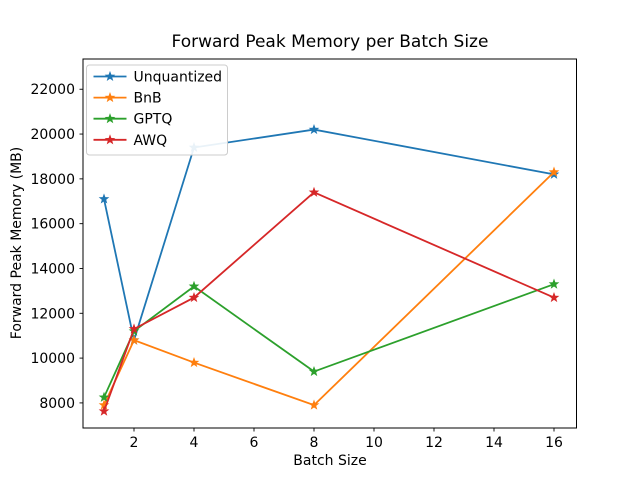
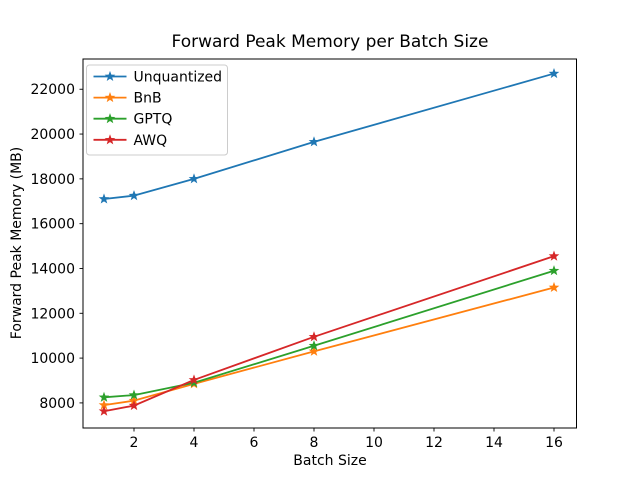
Unquantized/2: 10800 -> 17200
BnB/2: 10800 -> 8100
GPTQ/2: 11200 -> 8400
AWQ/2: 11300 -> 7900
Unquantized/4: 19400 -> 18000
BnB/4: 9800 -> 8800
GPTQ/4: 13200 -> 8900
AWQ/4: 12700 -> 9000
Unquantized/8: 20200 -> 19600
BnB/8: 7900 -> 10300
GPTQ/8: 9400 -> 10600
AWQ/8: 17400 -> 11000
Unquantized/16: 18200 -> 22700
BnB/16: 18300 -> 13200
GPTQ/16: 13300 -> 13900
AWQ/16: 12700 -> 14600
